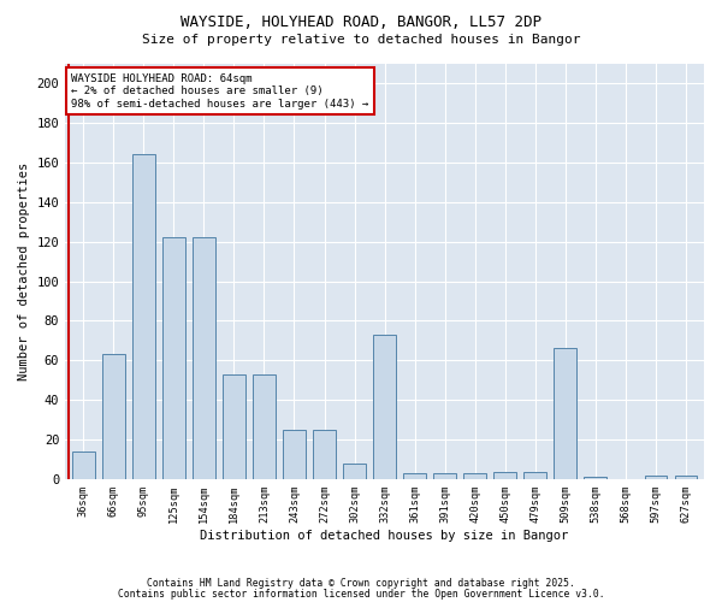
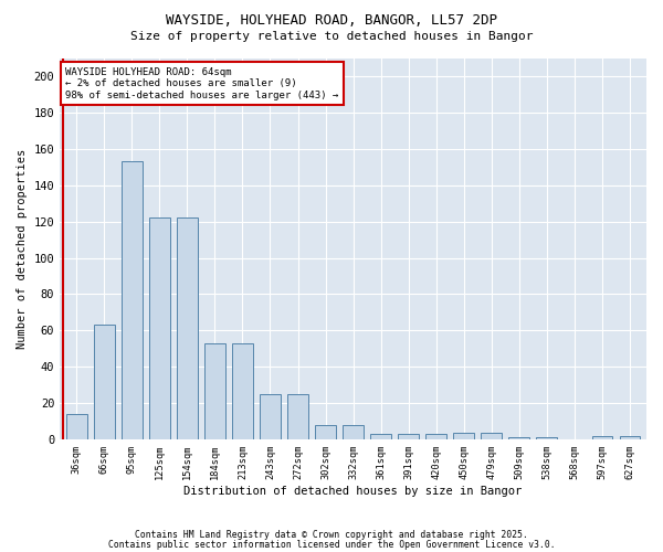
95sqm: 164 -> 153
332sqm: 73 -> 8
509sqm: 66 -> 1
